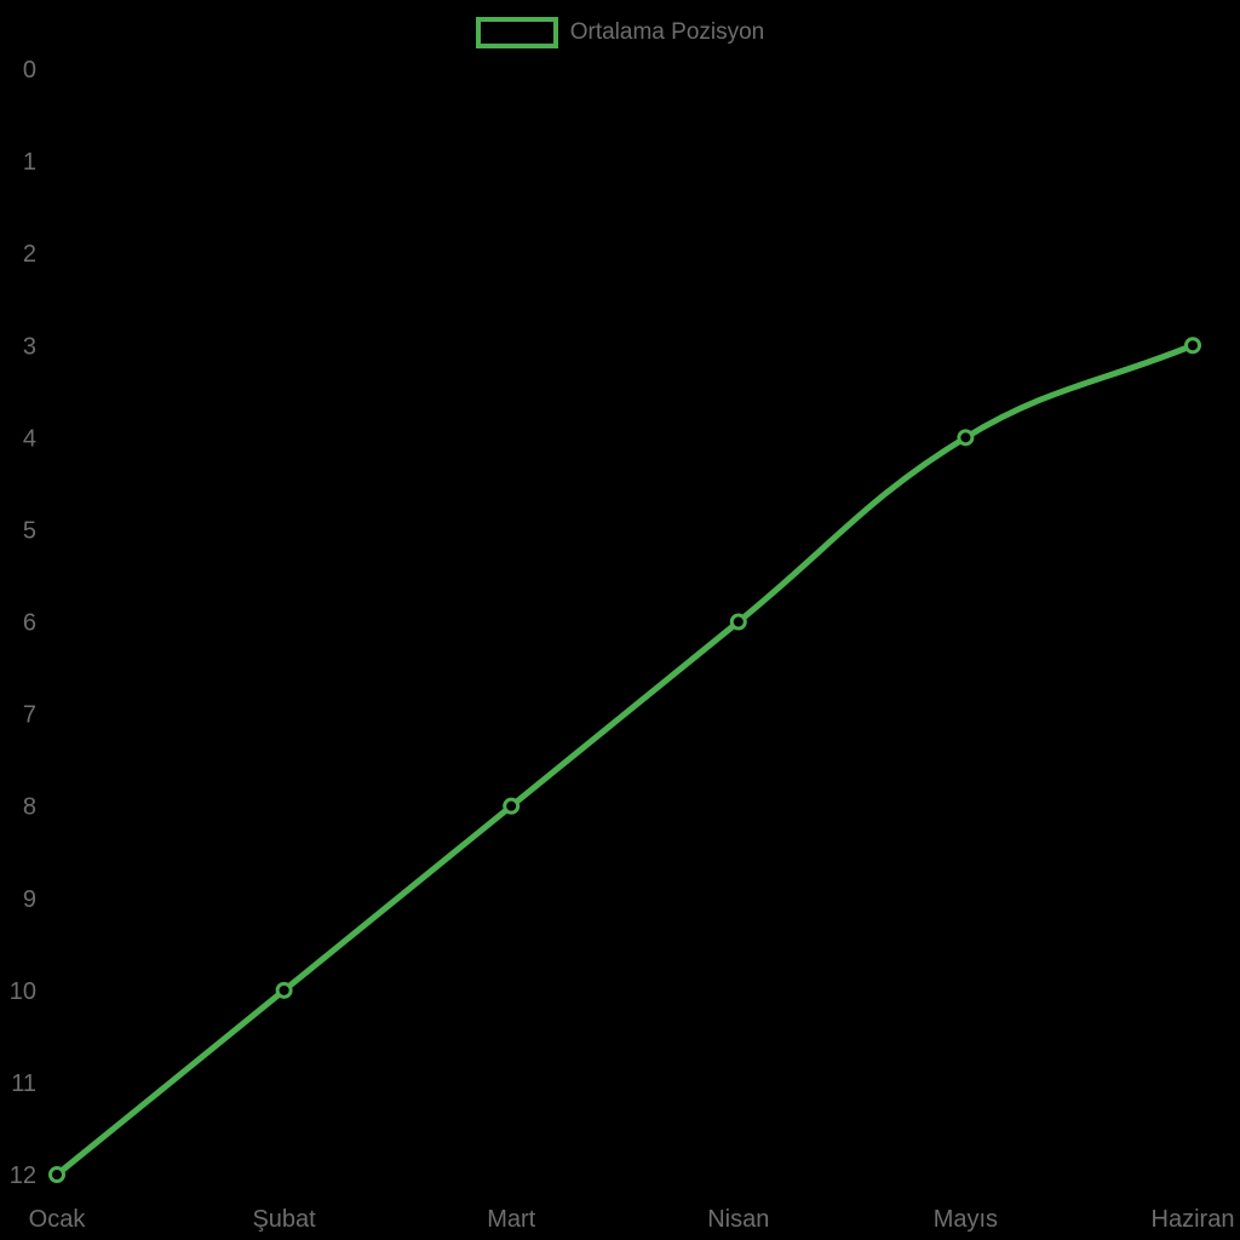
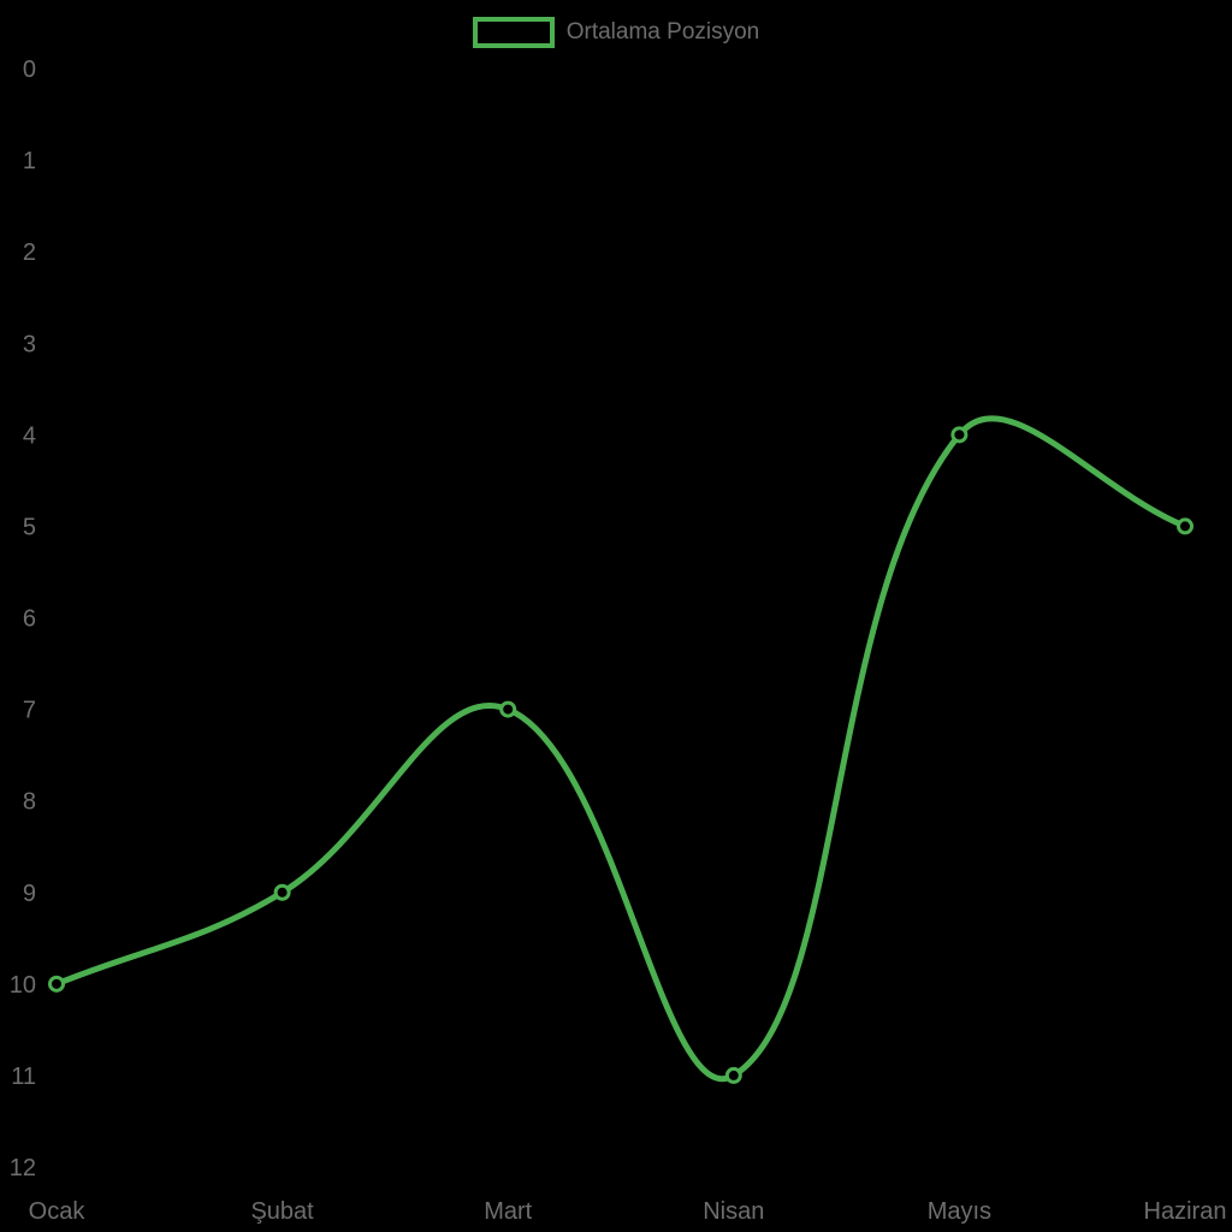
Ocak: 12 -> 10
Şubat: 10 -> 9
Mart: 8 -> 7
Nisan: 6 -> 11
Haziran: 3 -> 5
